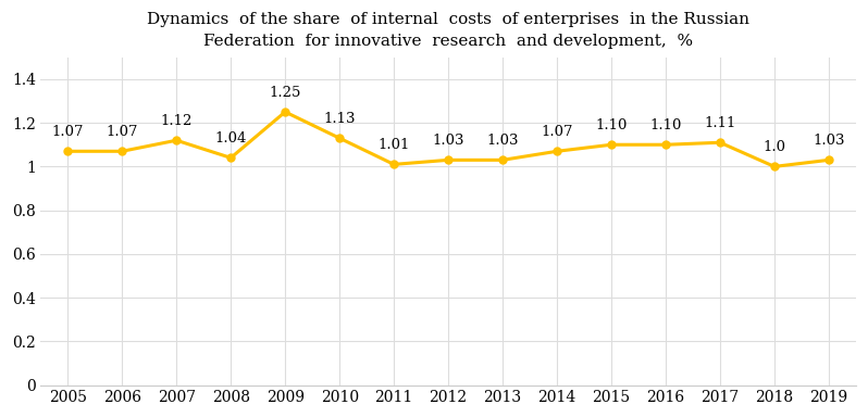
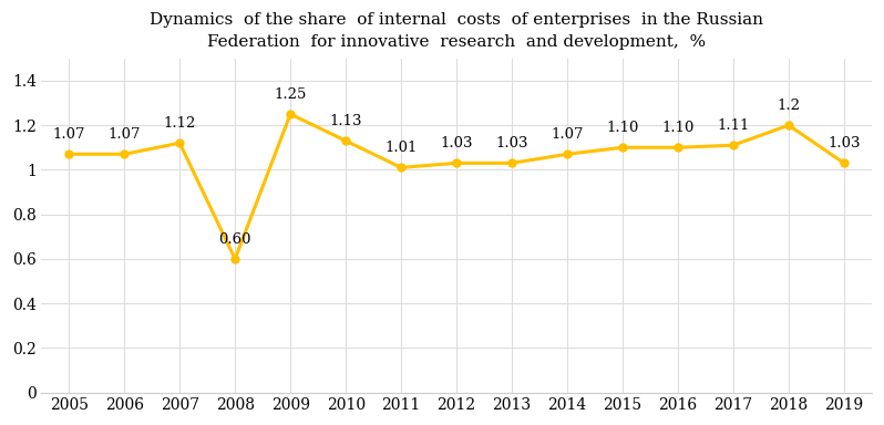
2008: 1.04 -> 0.60
2018: 1.0 -> 1.2
